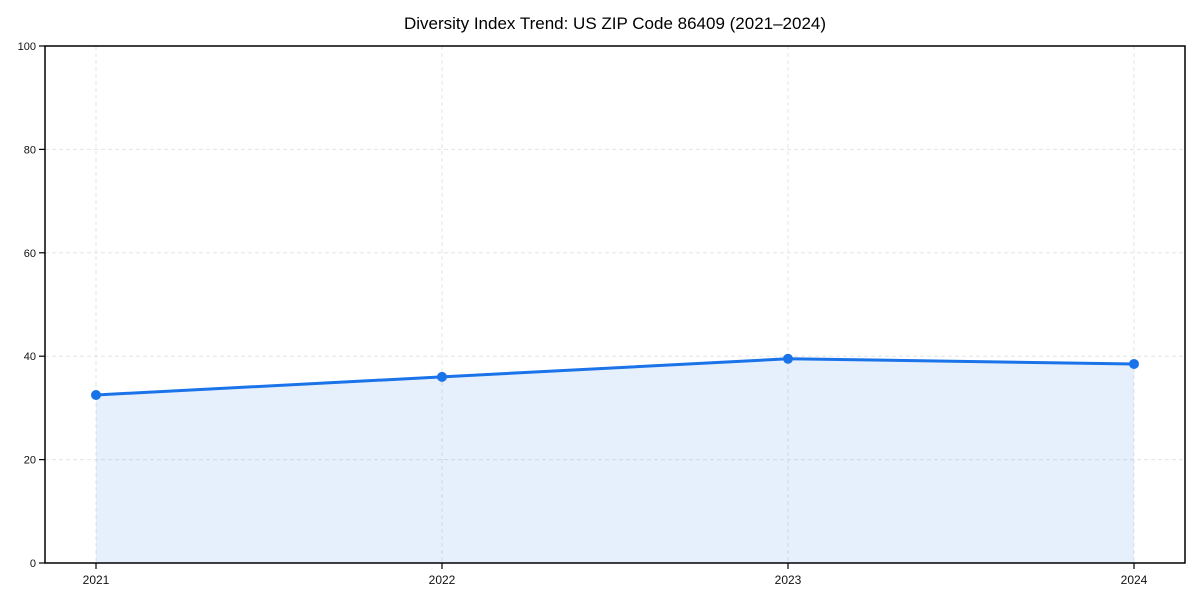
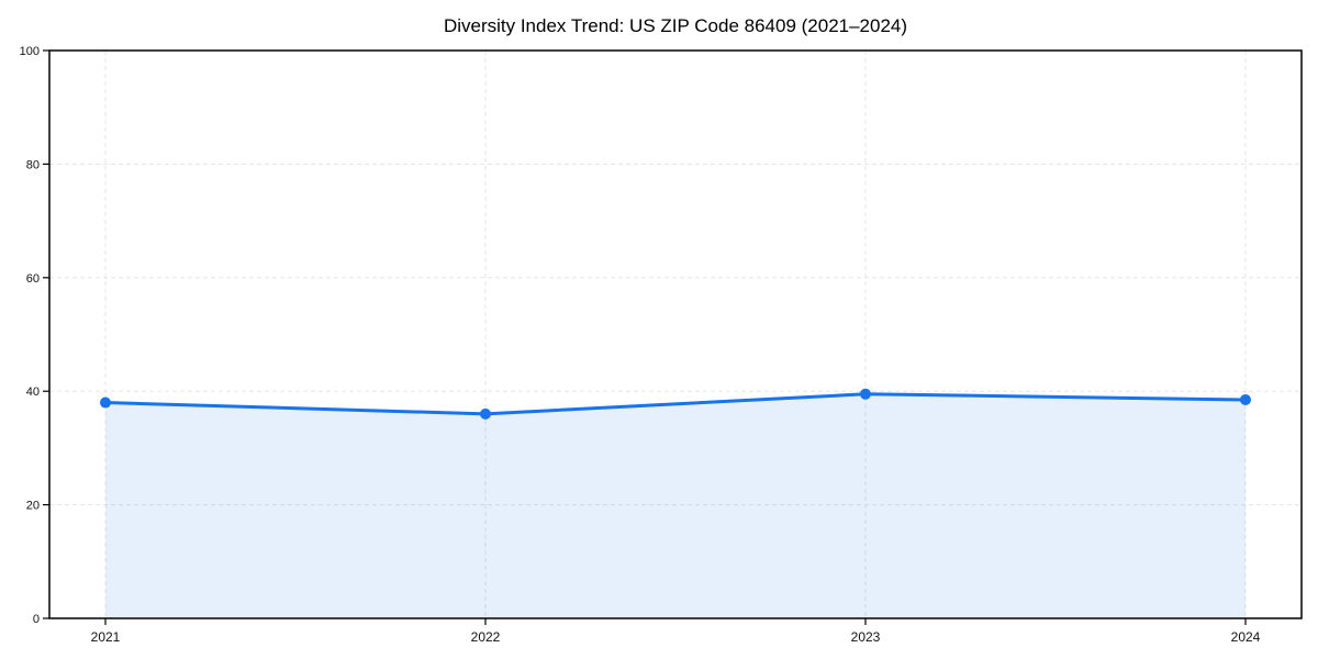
2021: 32 -> 38
